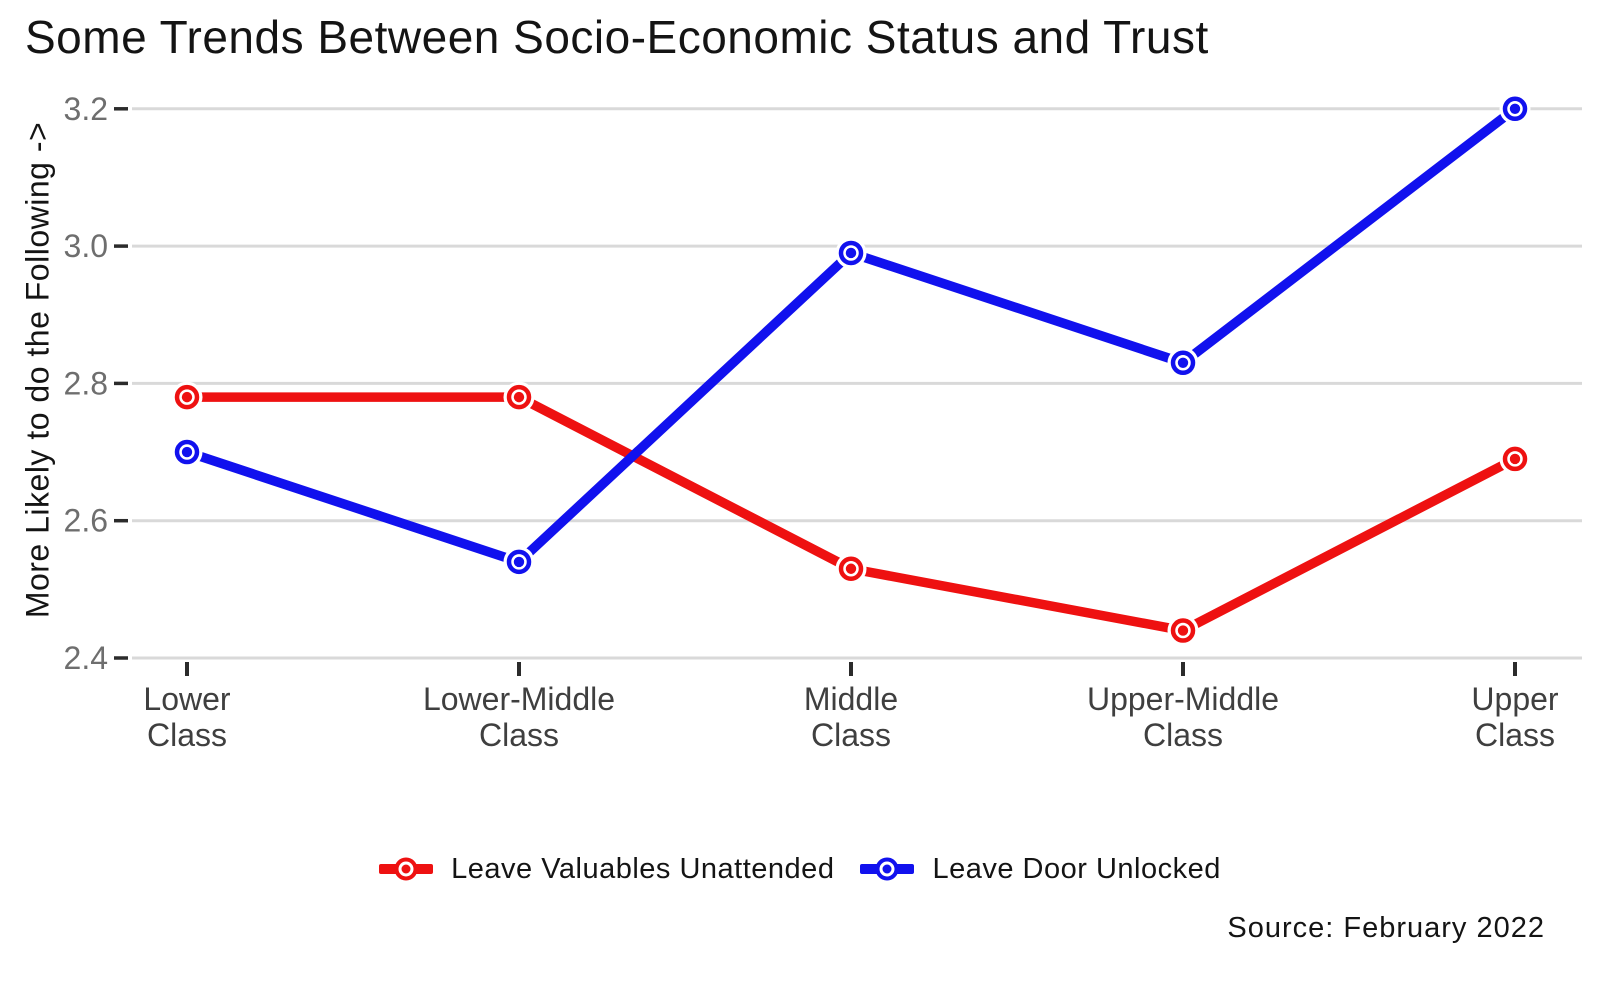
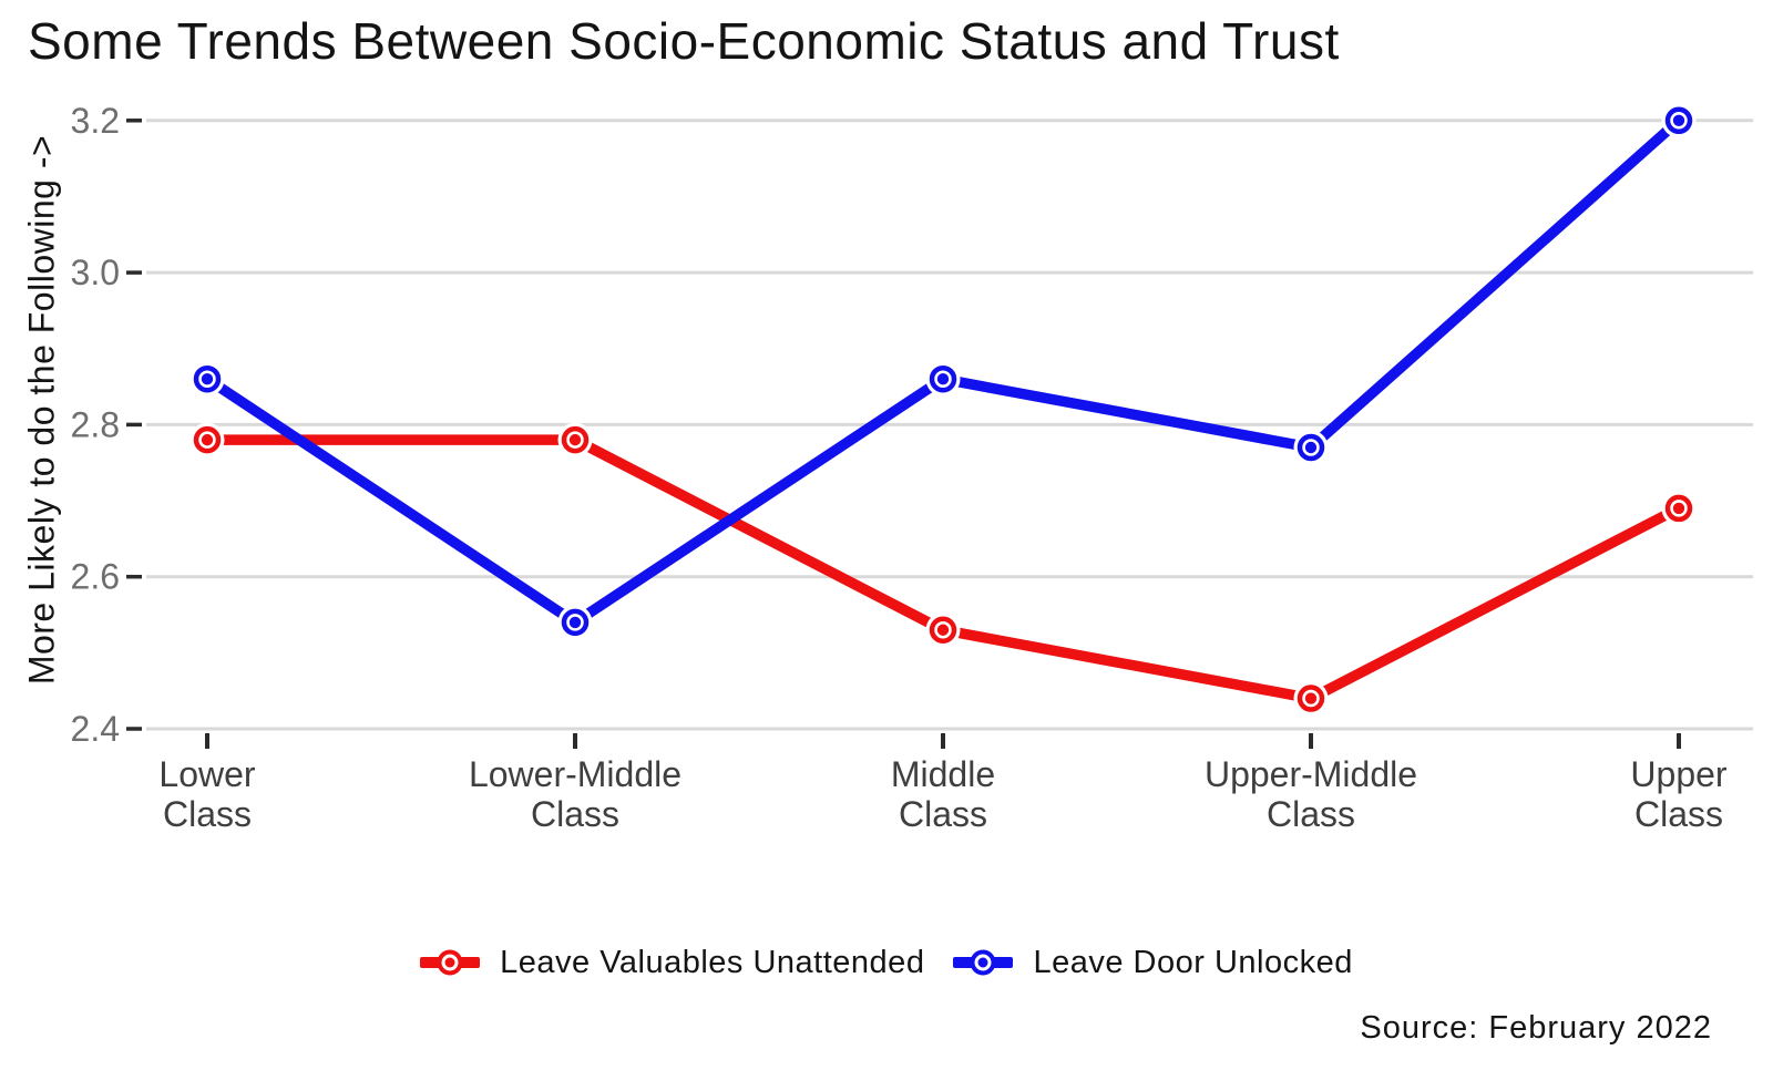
Leave Door Unlocked/Lower Class: 2.70 -> 2.86
Leave Door Unlocked/Middle Class: 2.99 -> 2.86
Leave Door Unlocked/Upper-Middle Class: 2.83 -> 2.77
